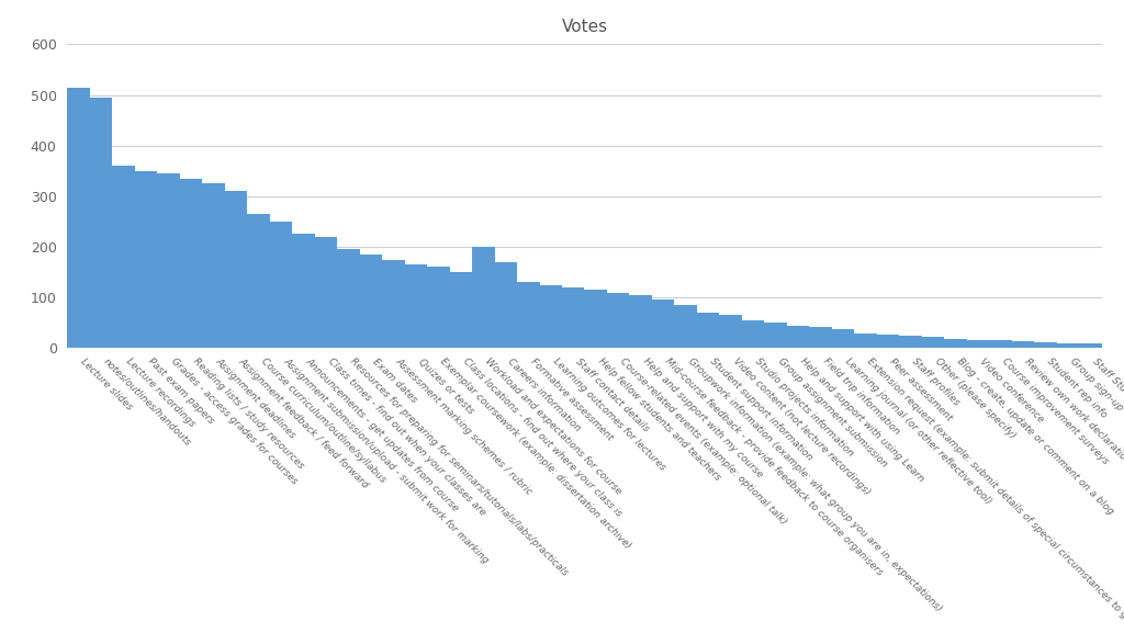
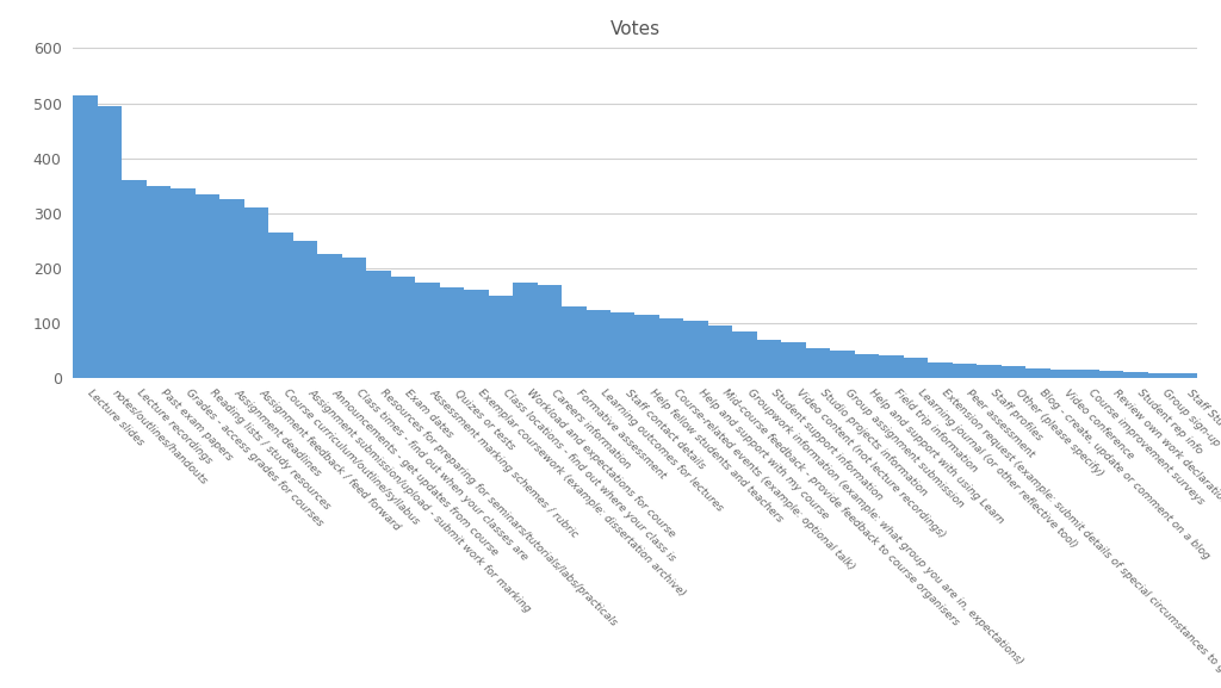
Workload and expectations for course: 200 -> 175
